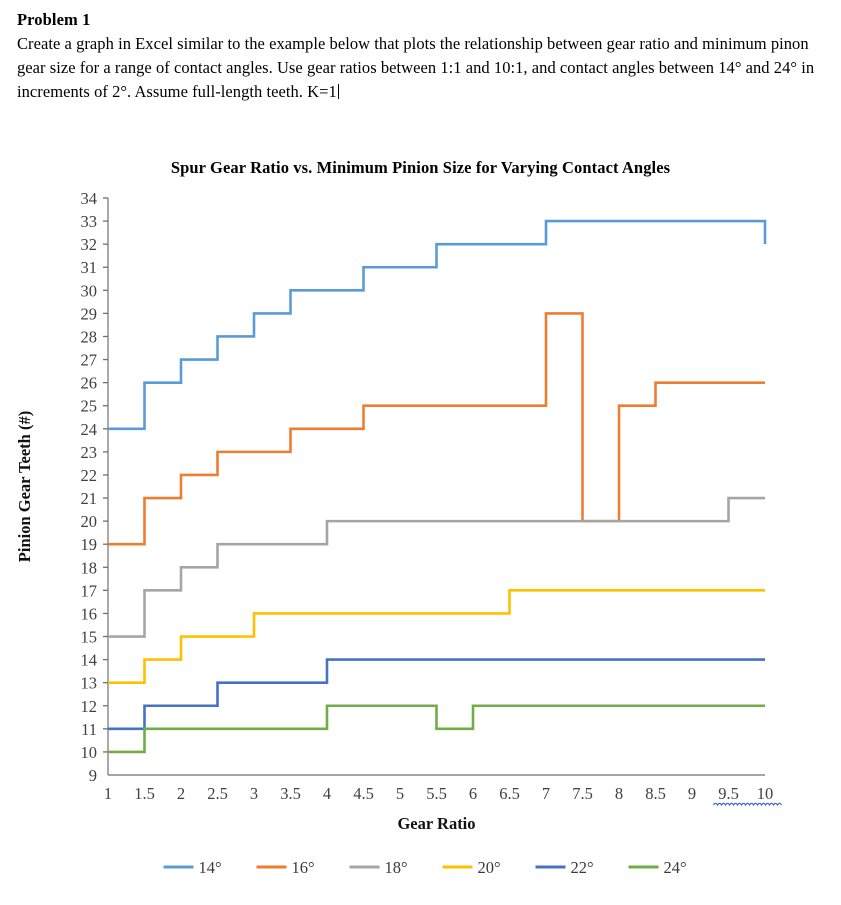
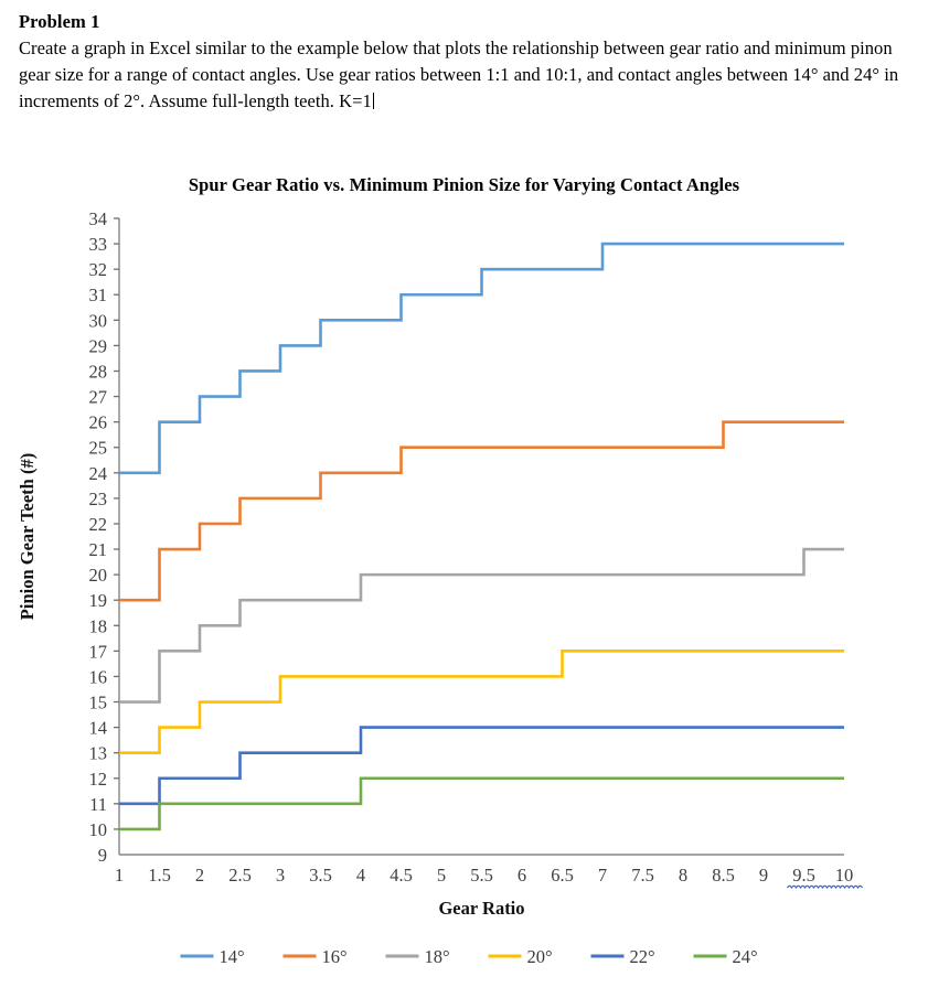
24°/5.5: 11 -> 12
16°/7: 29 -> 25
16°/7.5: 20 -> 25
14°/10: 32 -> 33
